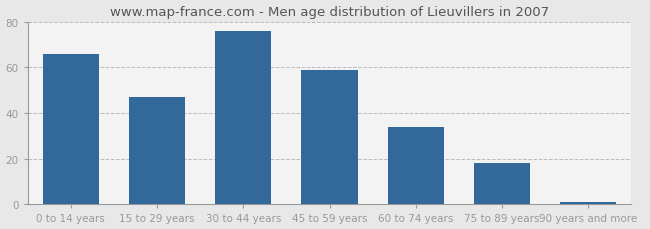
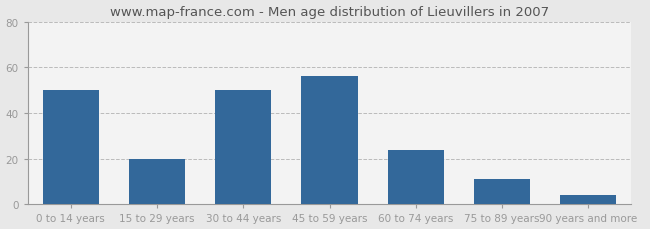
0 to 14 years: 66 -> 50
15 to 29 years: 47 -> 20
30 to 44 years: 76 -> 50
45 to 59 years: 59 -> 56
60 to 74 years: 34 -> 24
75 to 89 years: 18 -> 11
90 years and more: 1 -> 4
